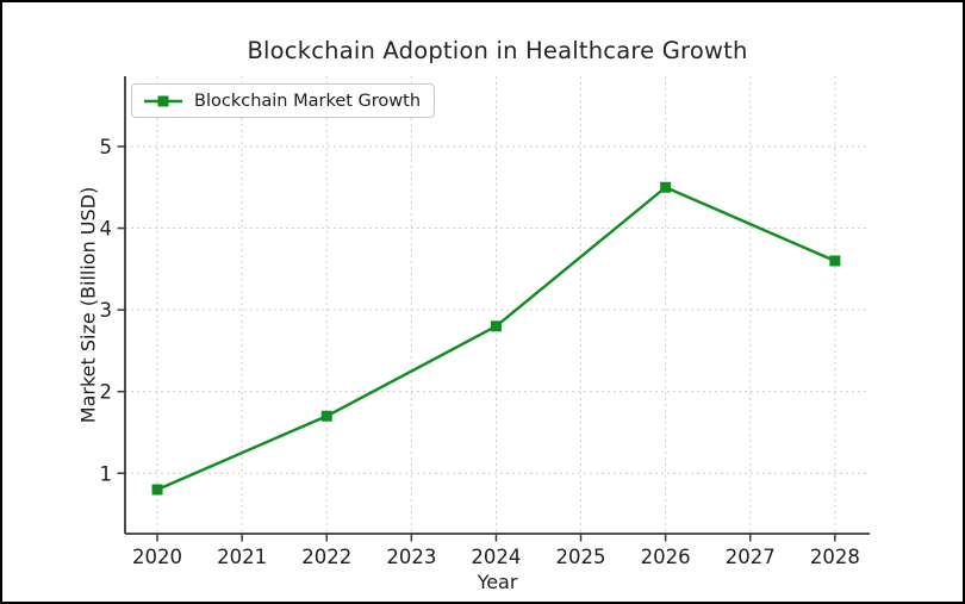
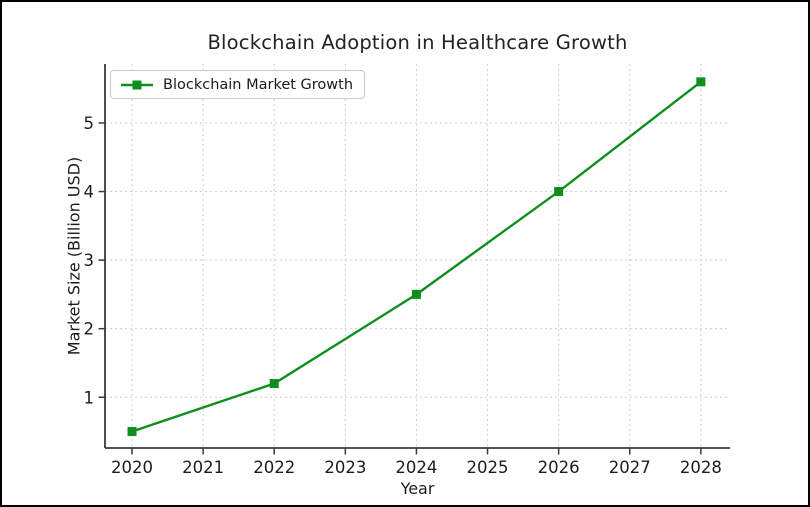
2020: 0.8 -> 0.5
2022: 1.7 -> 1.2
2024: 2.8 -> 2.5
2026: 4.5 -> 4.0
2028: 3.6 -> 5.6
